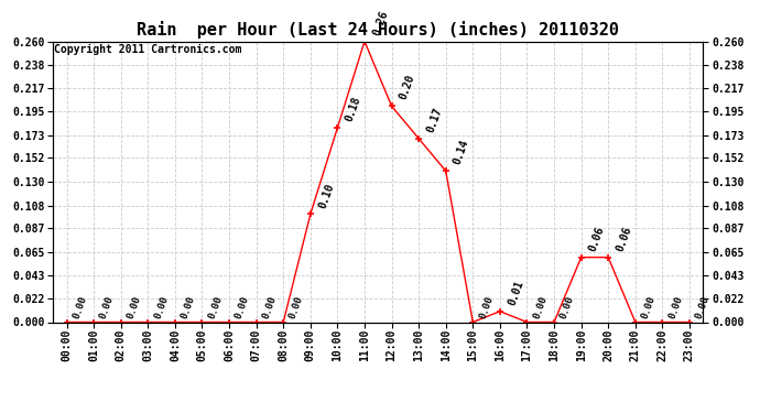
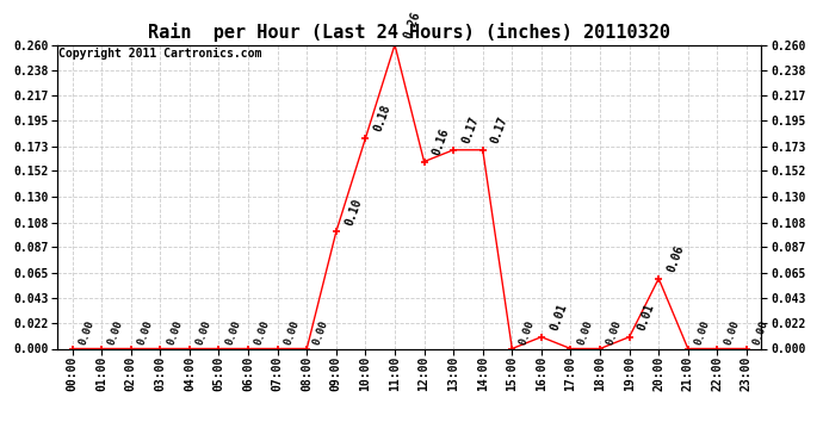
12:00: 0.20 -> 0.16
14:00: 0.14 -> 0.17
19:00: 0.06 -> 0.01
